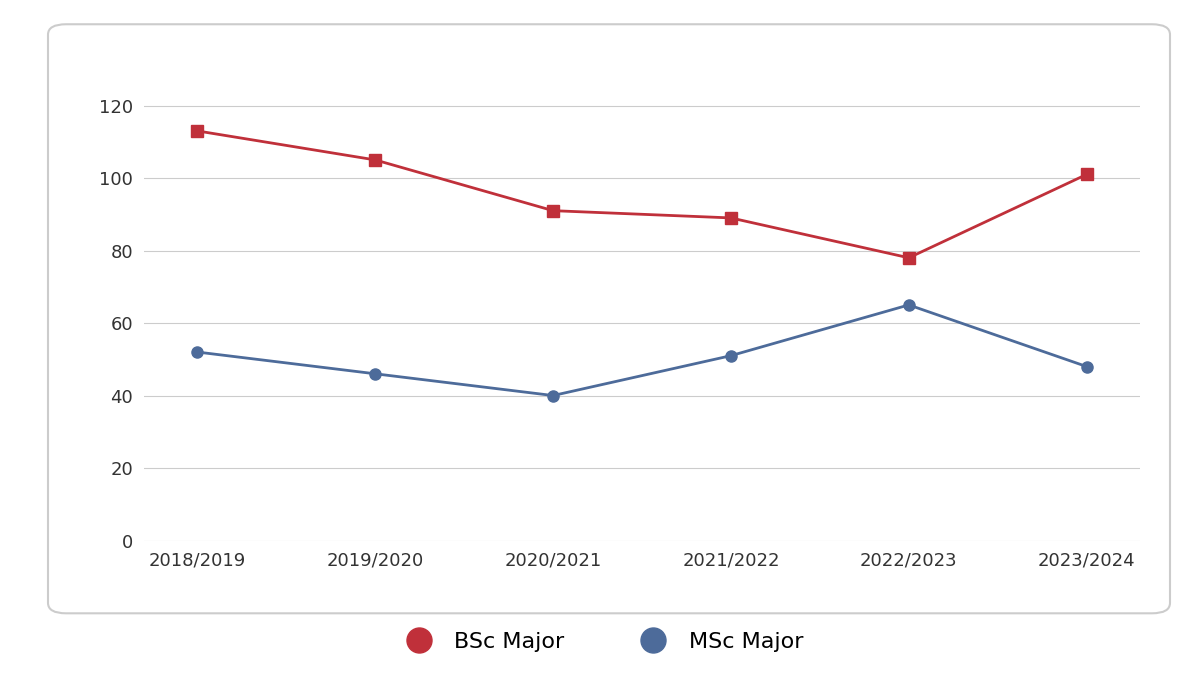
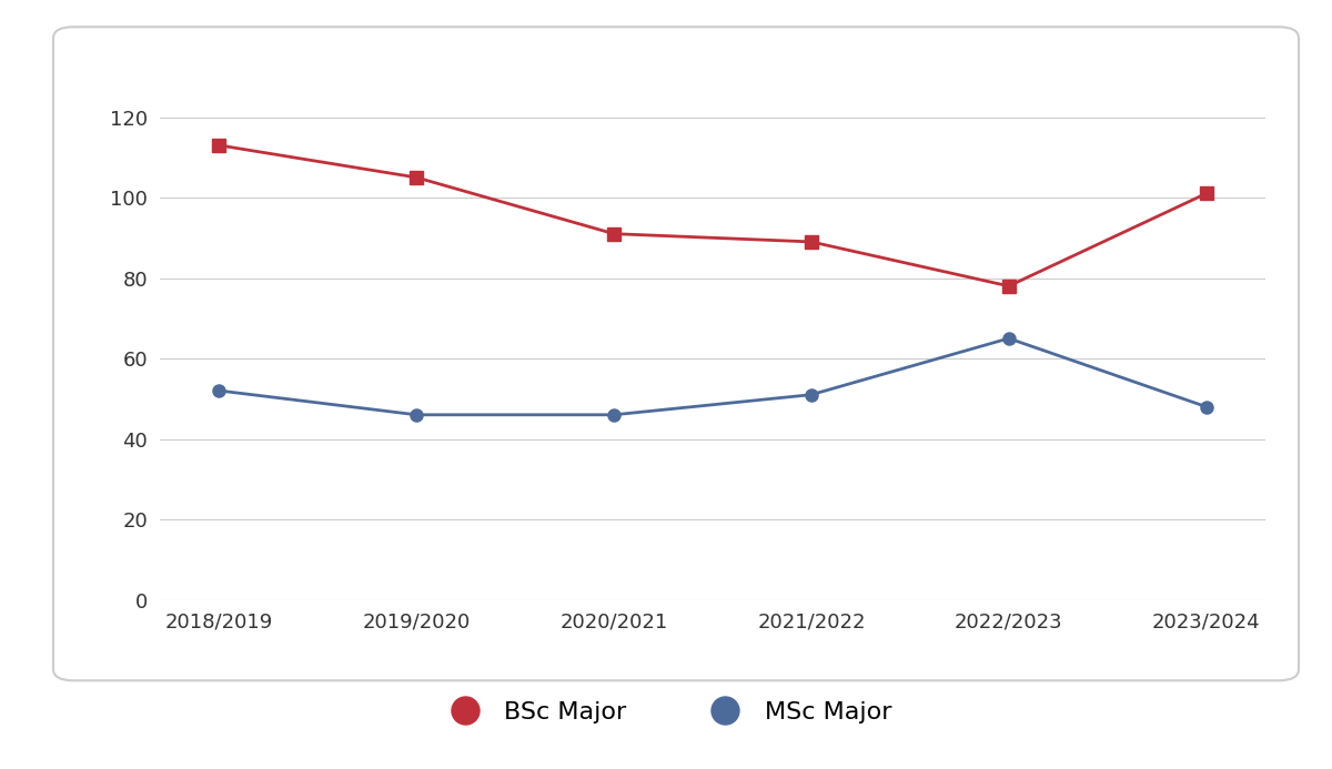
MSc Major/2020/2021: 40 -> 46
